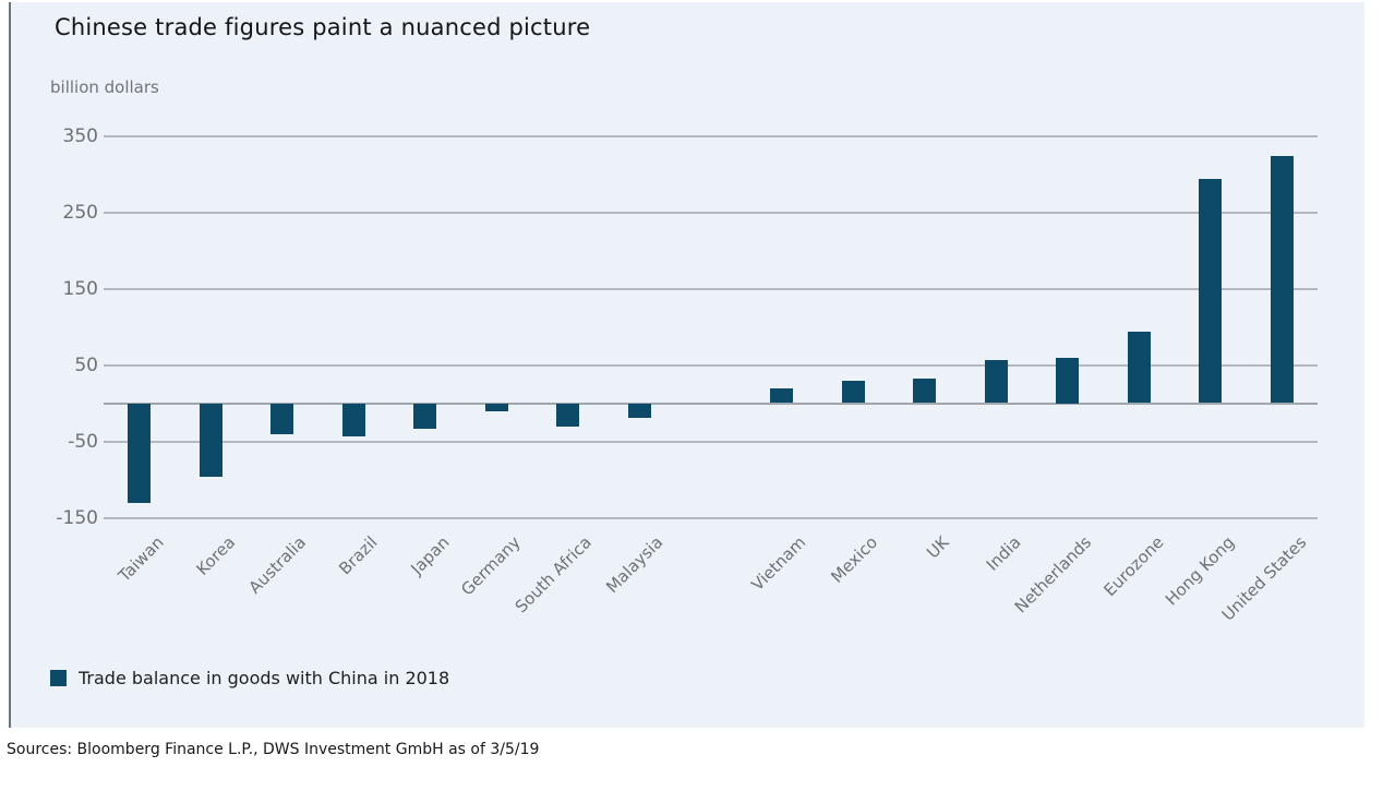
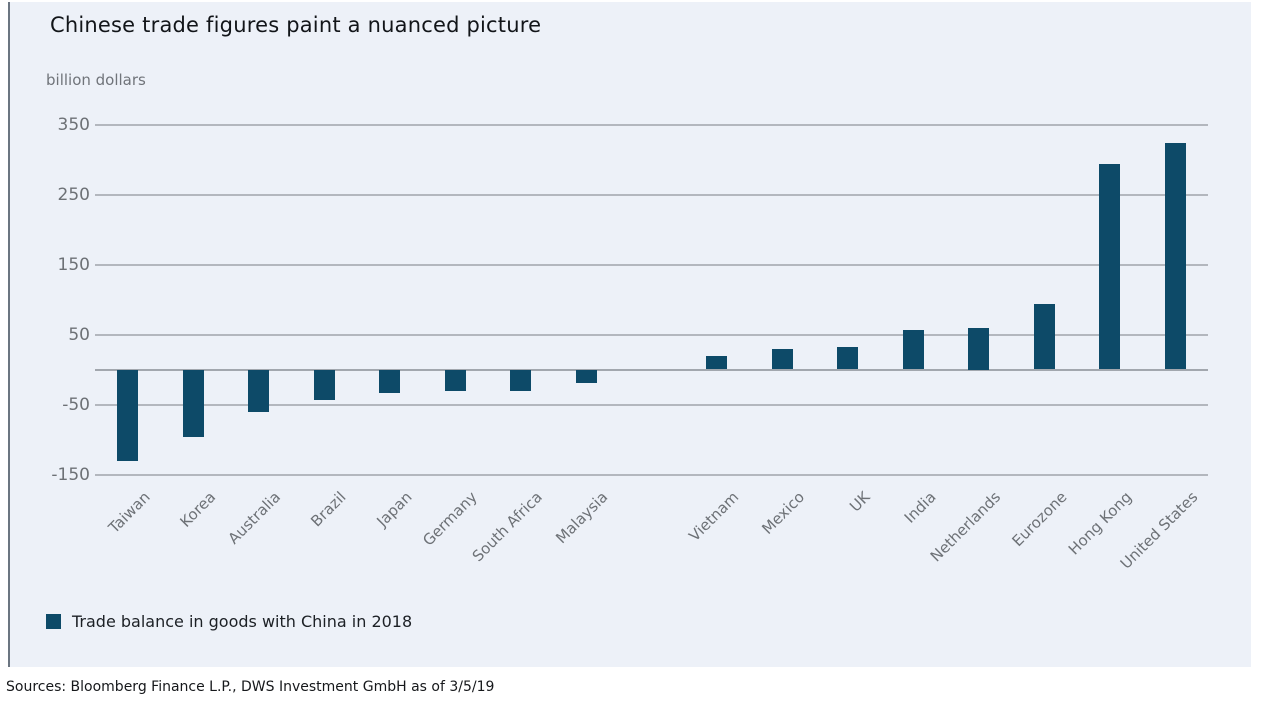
Australia: -40 -> -60
Germany: -10 -> -30
